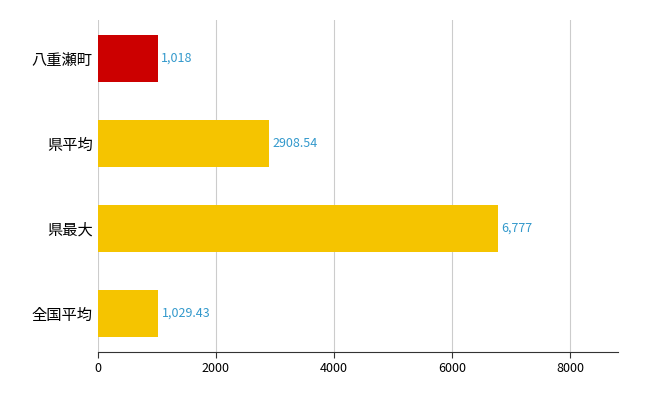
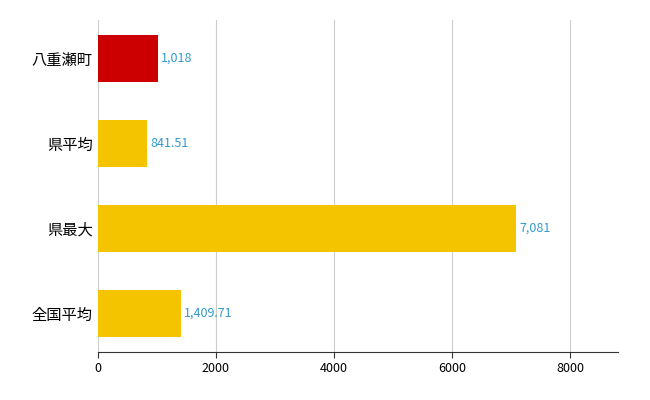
県平均: 2908.54 -> 841.51
県最大: 6,777 -> 7,081
全国平均: 1,029.43 -> 1,409.71
